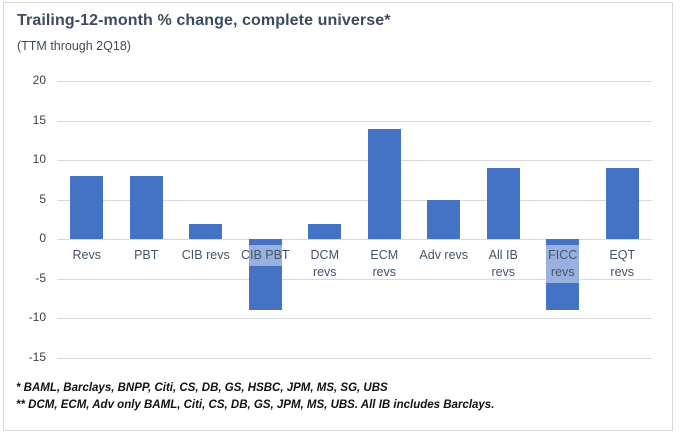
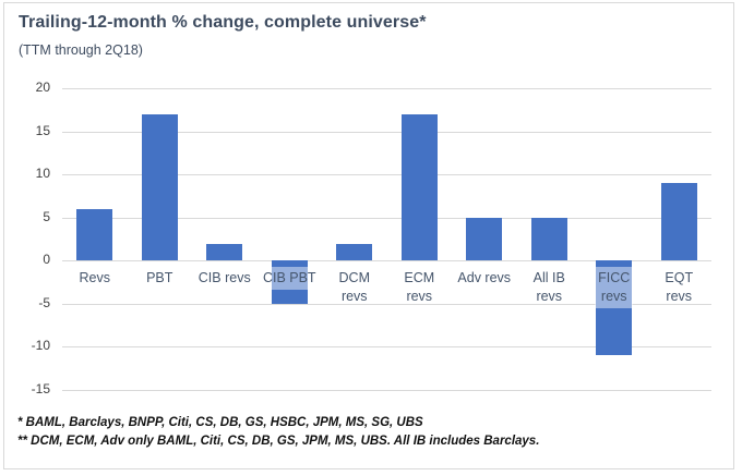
Revs: 8 -> 6
PBT: 8 -> 17
CIB PBT: -9 -> -5
ECM revs: 14 -> 17
All IB revs: 9 -> 5
FICC revs: -9 -> -11
